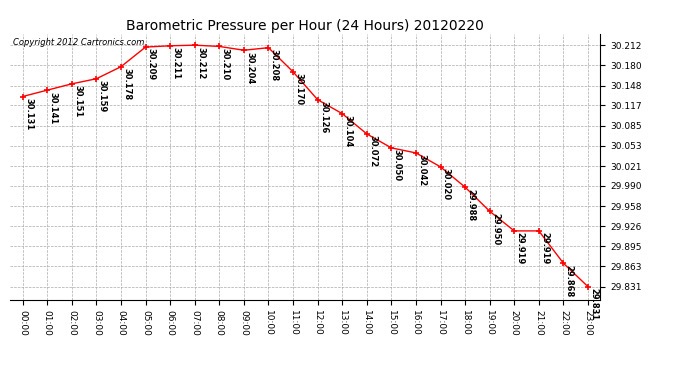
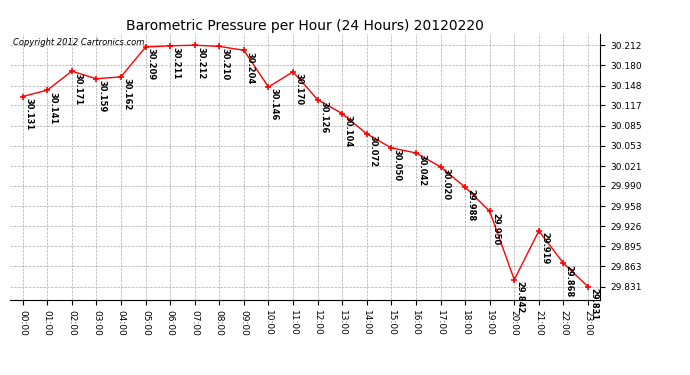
02:00: 30.151 -> 30.171
04:00: 30.178 -> 30.162
10:00: 30.208 -> 30.146
20:00: 29.919 -> 29.842
